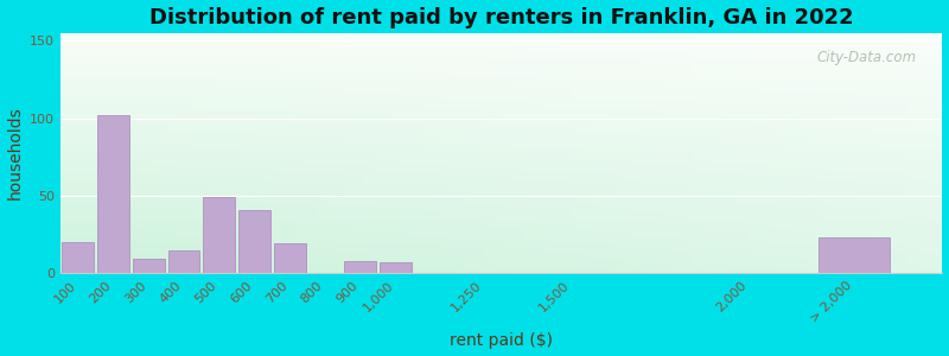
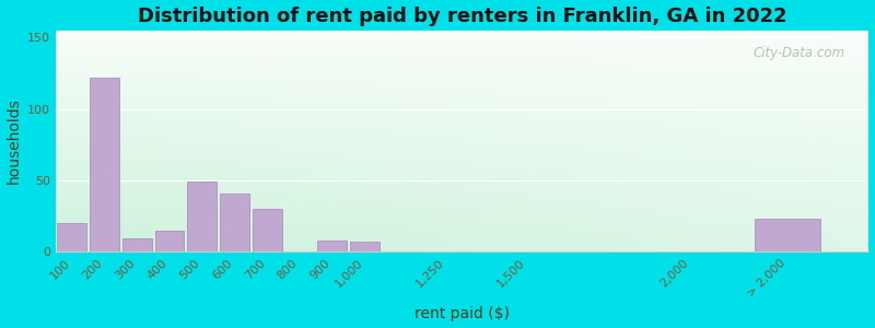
200: 102 -> 122
700: 19 -> 30
